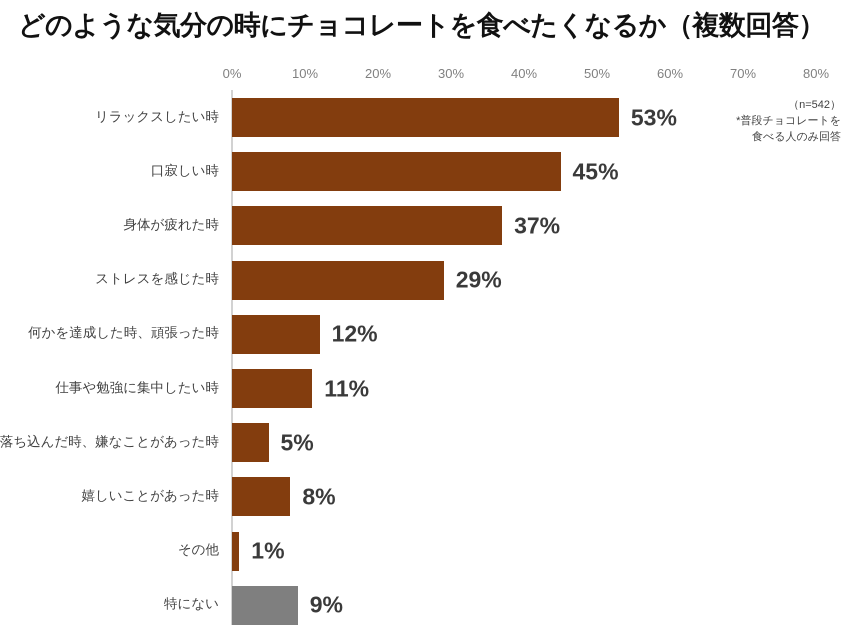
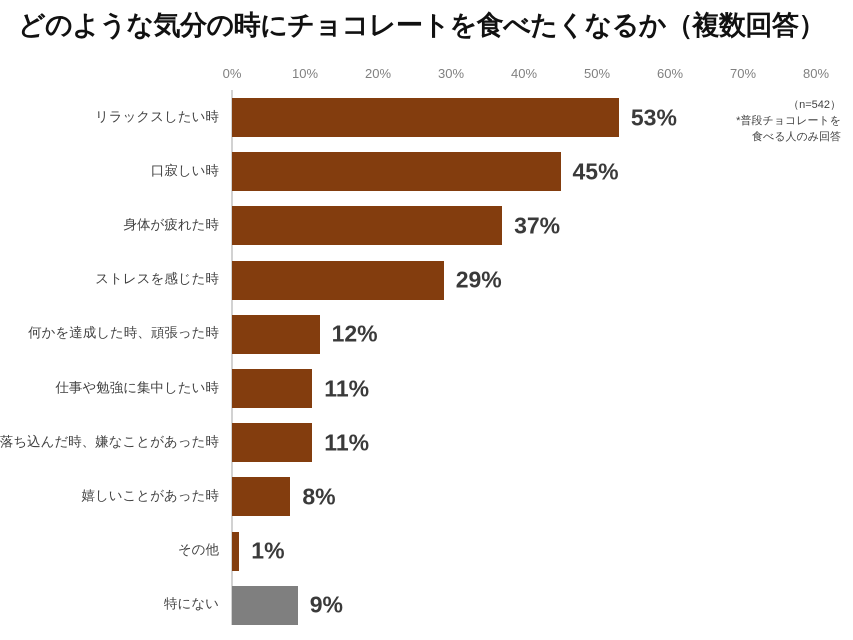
落ち込んだ時、嫌なことがあった時: 5% -> 11%
